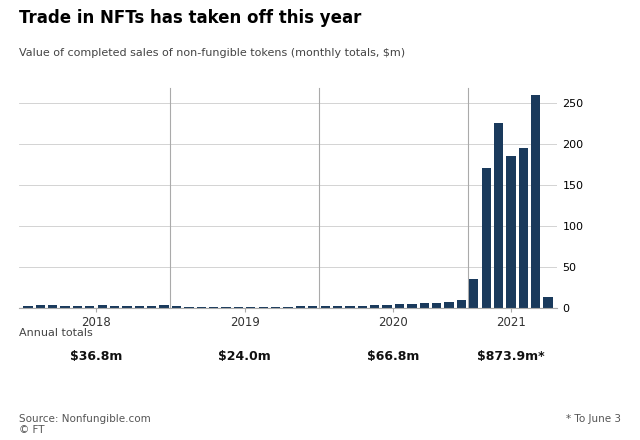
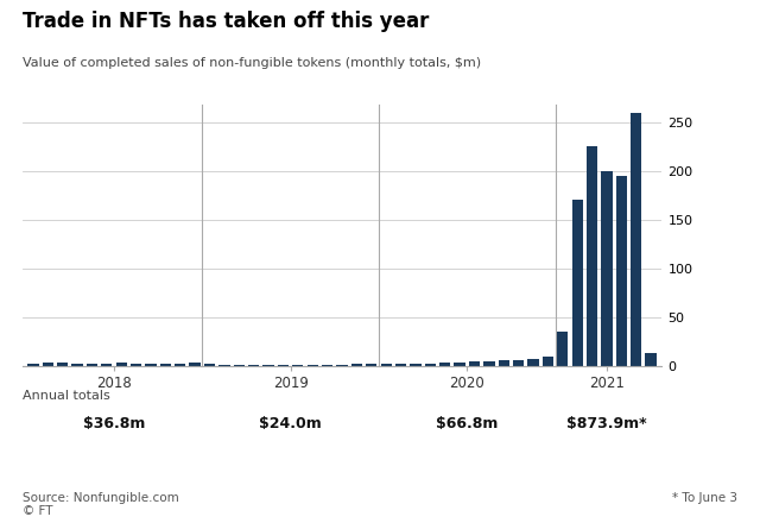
2021: 185 -> 200
